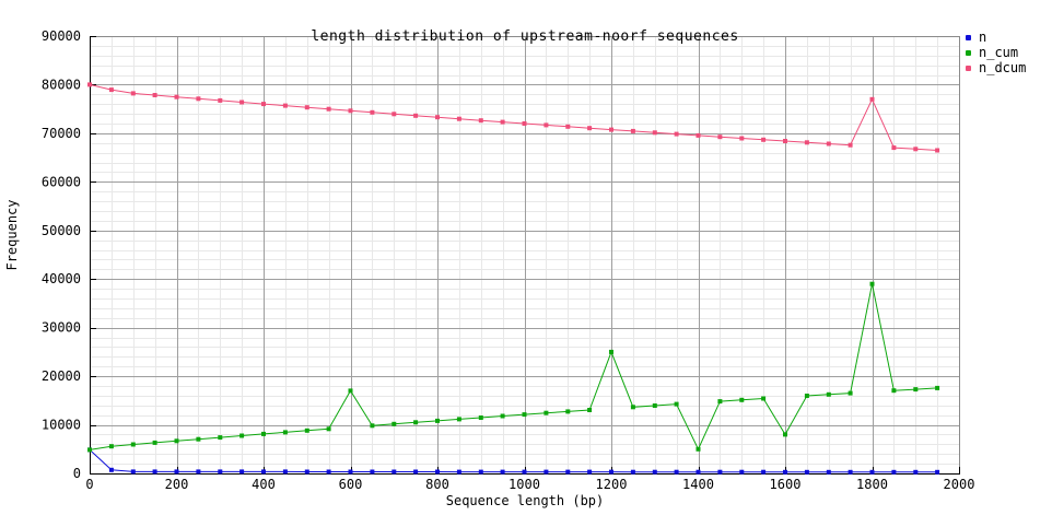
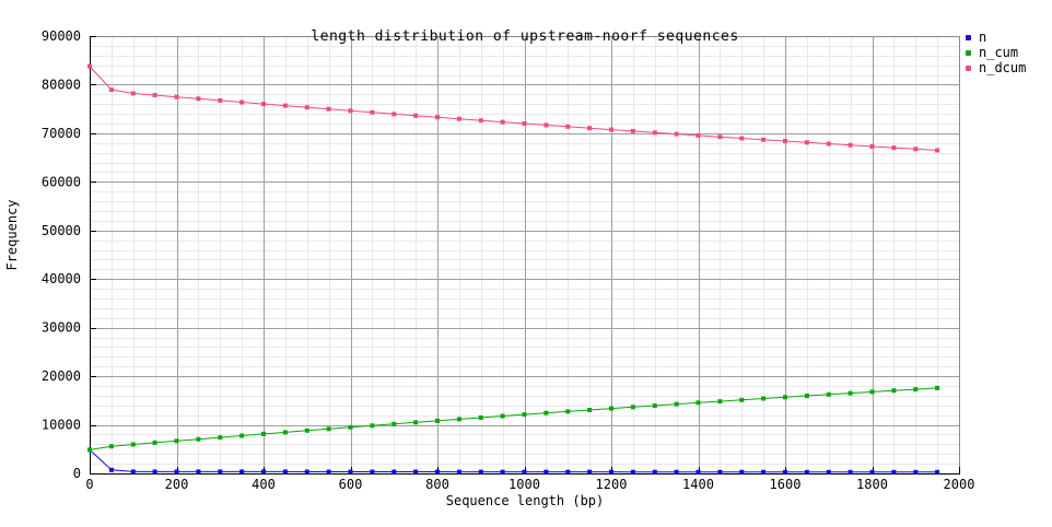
n_dcum/0: 80000 -> 84000
n_cum/600: 17000 -> 9000
n_cum/1200: 25000 -> 13000
n_cum/1400: 5000 -> 15000
n_cum/1600: 8000 -> 16000
n_cum/1800: 39000 -> 17000
n_dcum/1800: 77000 -> 67000
